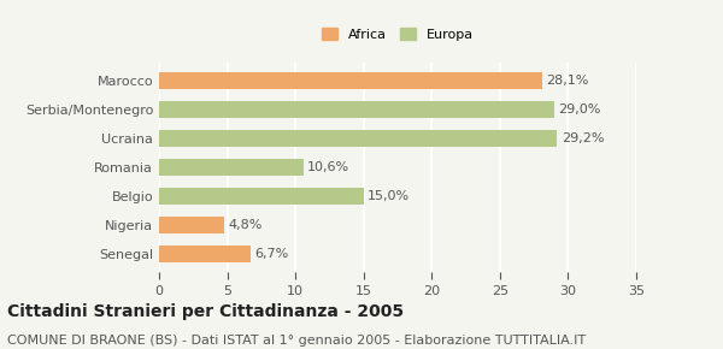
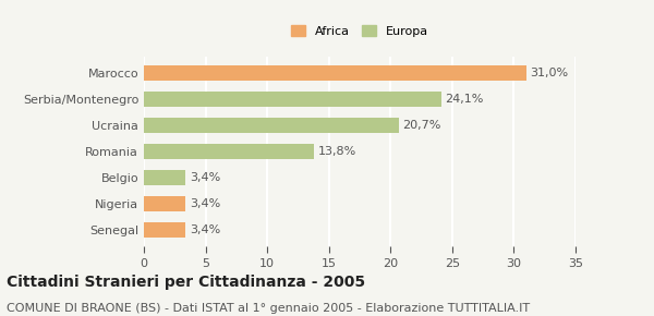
Marocco: 28,1% -> 31,0%
Serbia/Montenegro: 29,0% -> 24,1%
Ucraina: 29,2% -> 20,7%
Romania: 10,6% -> 13,8%
Belgio: 15,0% -> 3,4%
Nigeria: 4,8% -> 3,4%
Senegal: 6,7% -> 3,4%
